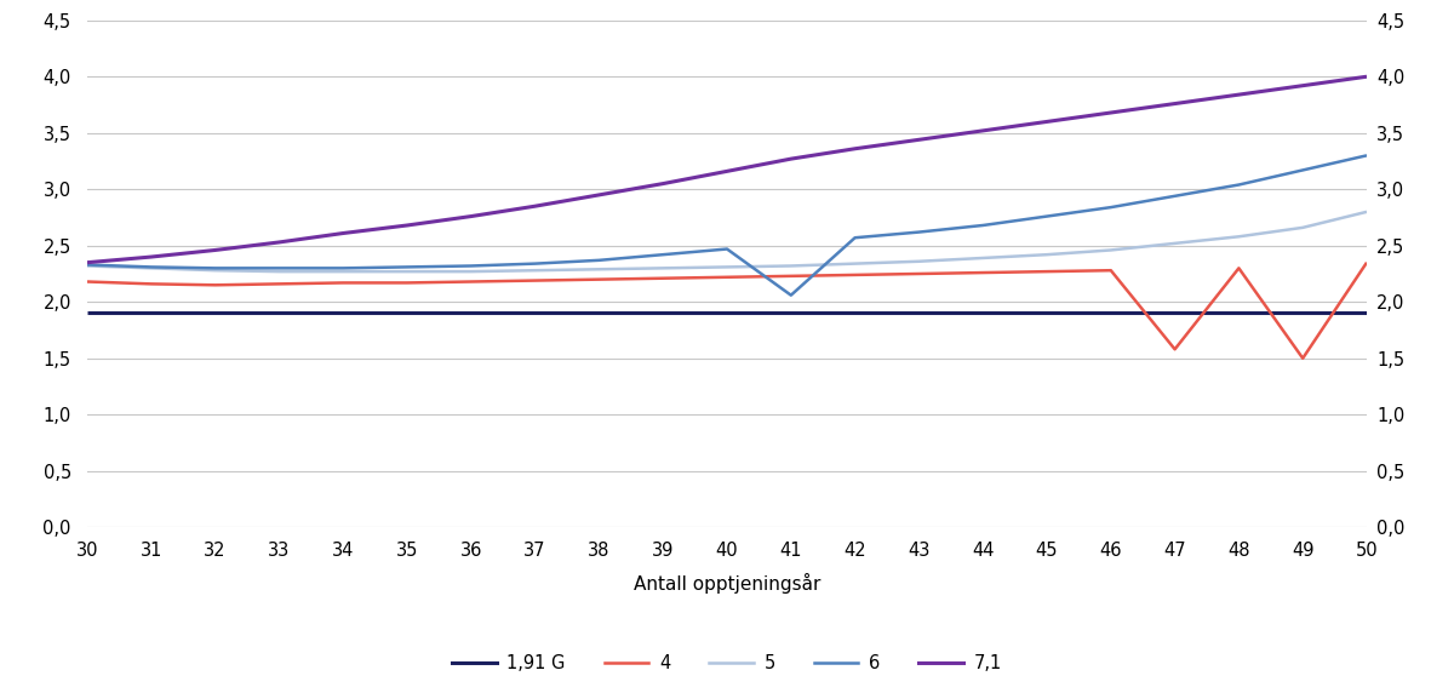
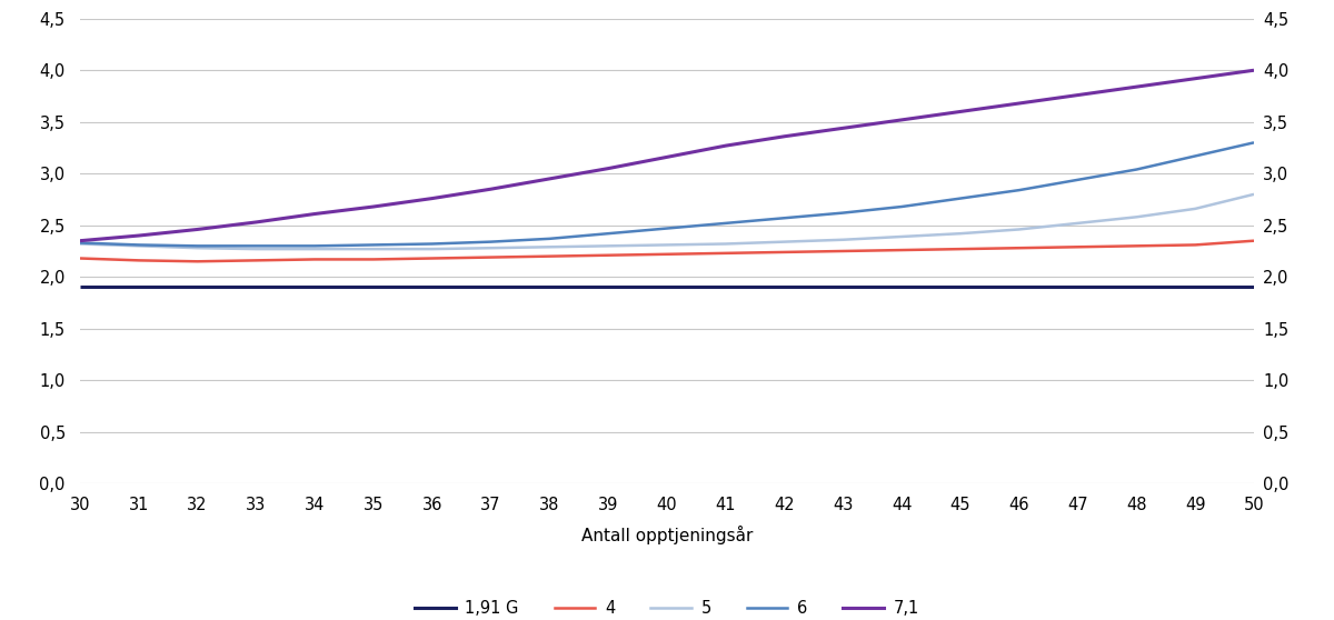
6/41: 2,06 -> 2,52
4/47: 1,58 -> 2,29
4/49: 1,50 -> 2,31
